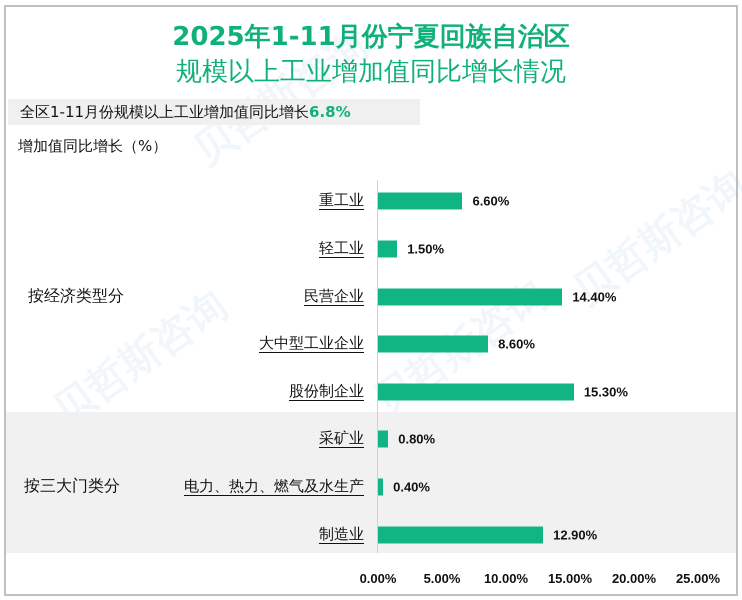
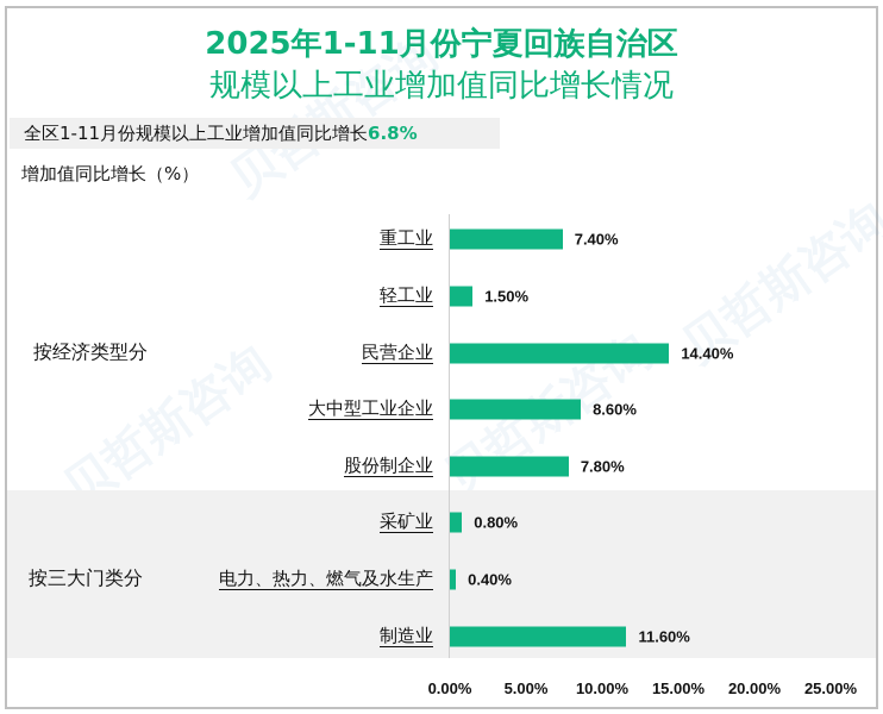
重工业: 6.60% -> 7.40%
股份制企业: 15.30% -> 7.80%
制造业: 12.90% -> 11.60%
